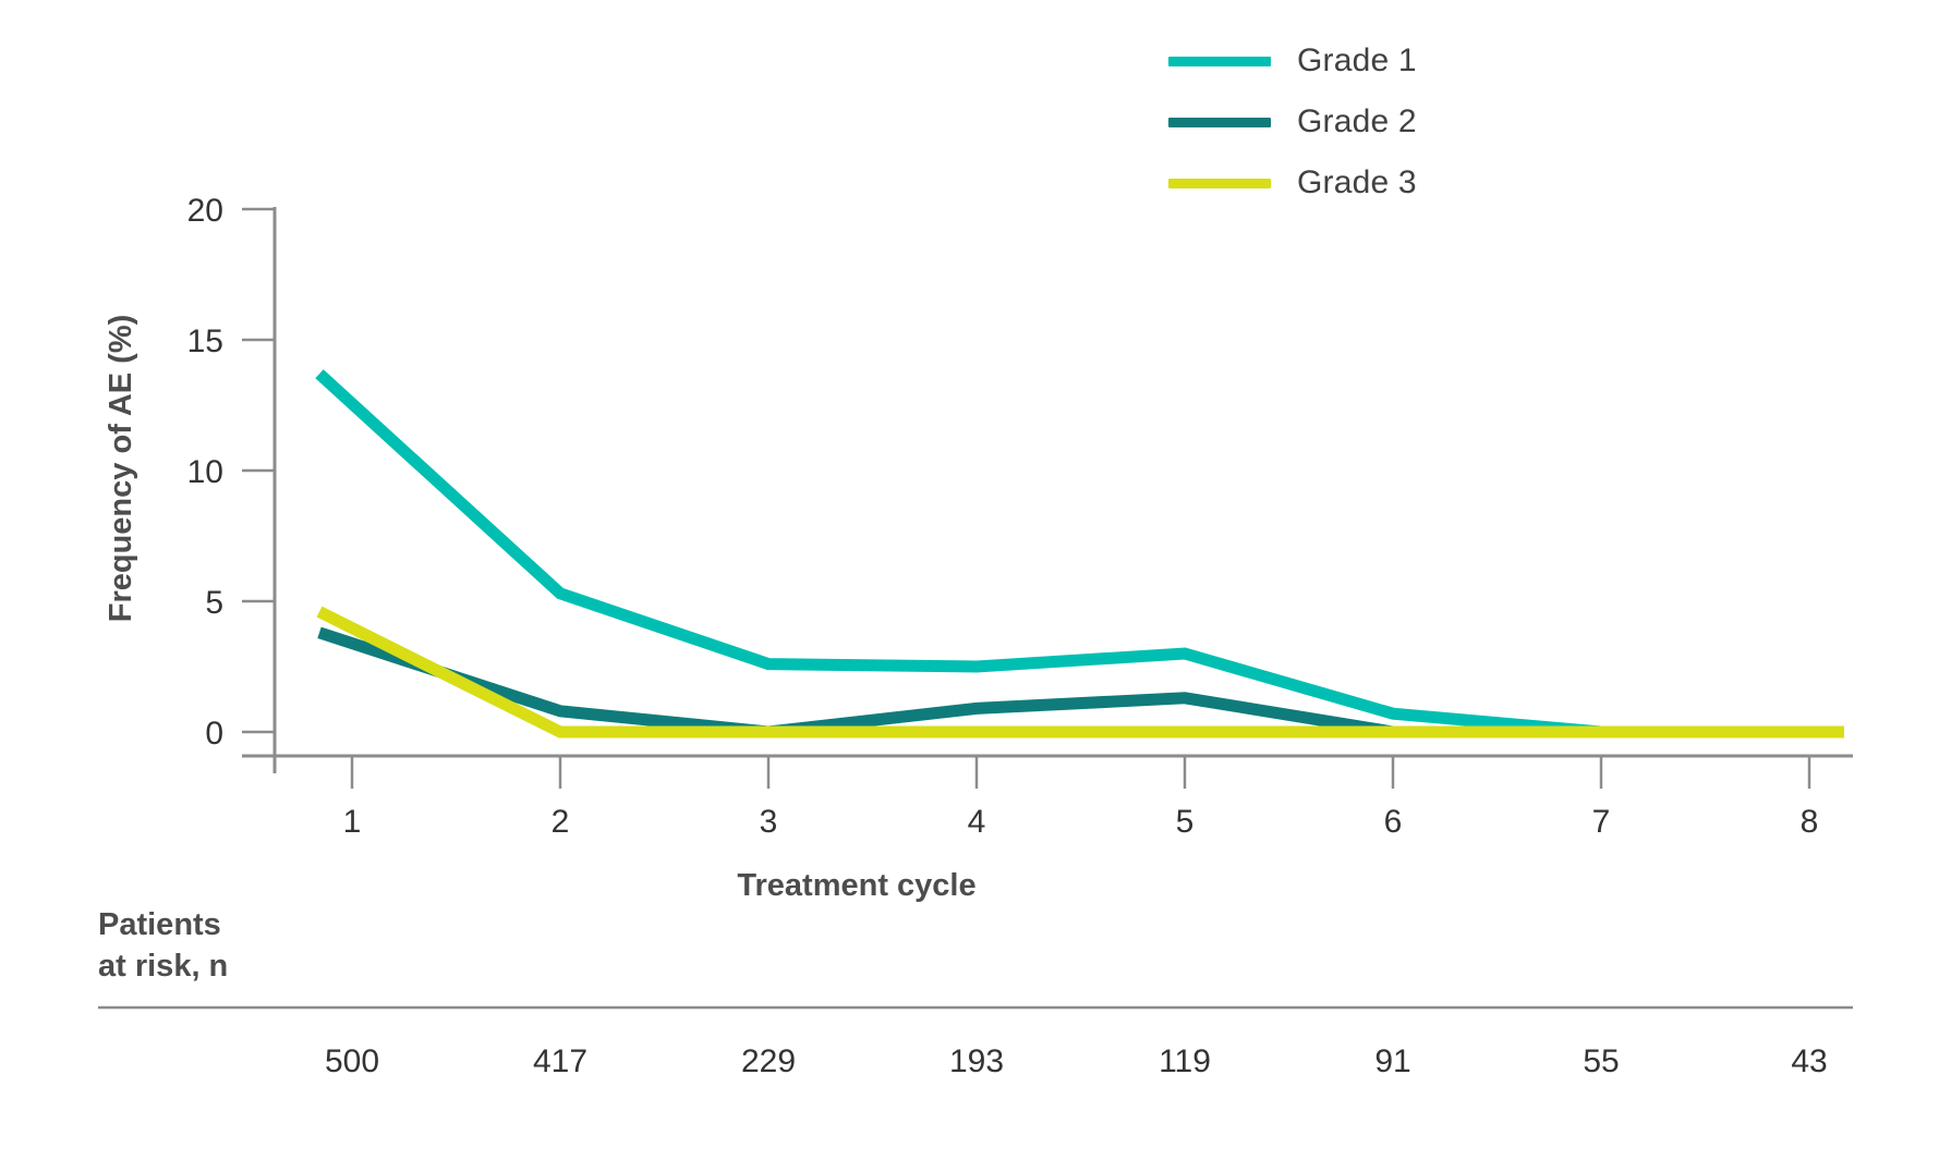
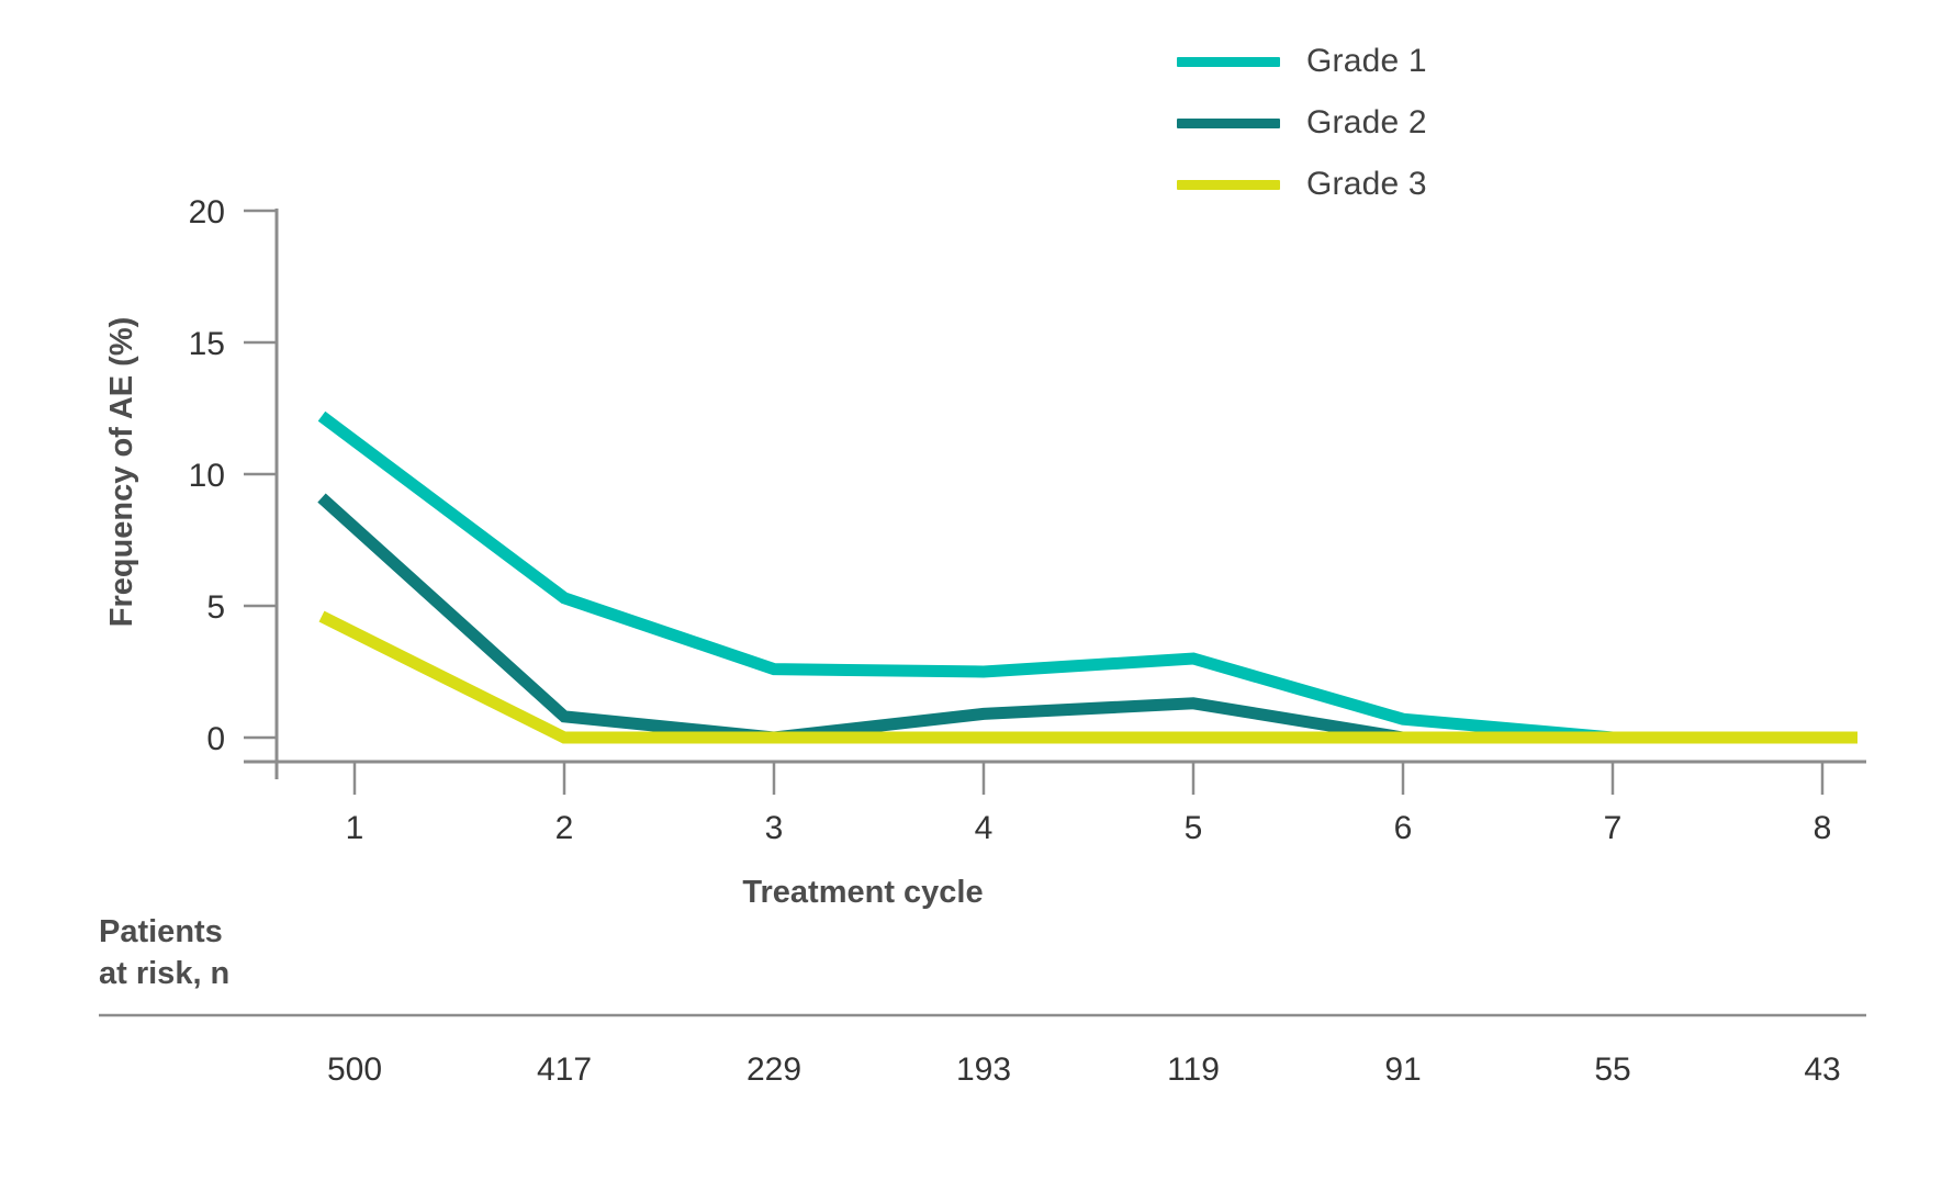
Grade 1/1: 13.7 -> 12.2
Grade 2/1: 3.8 -> 9.1
